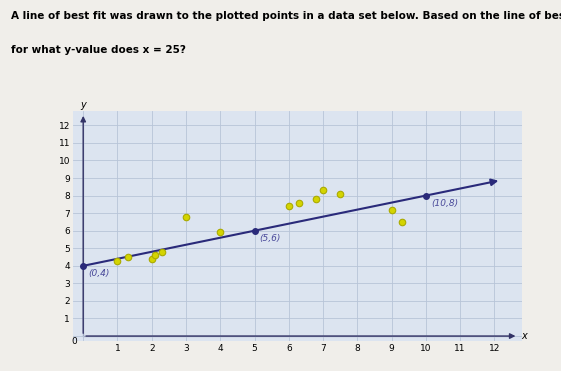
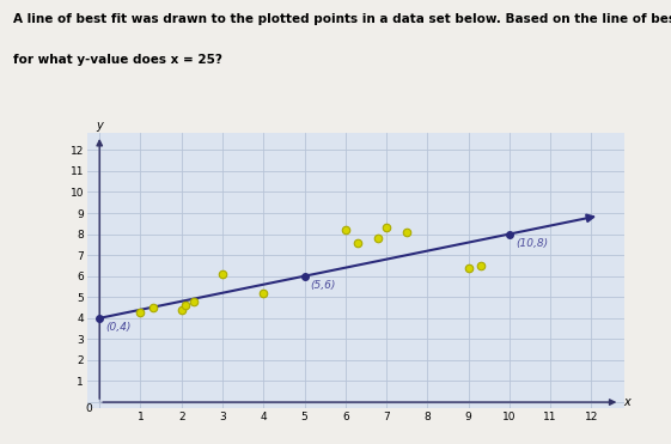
3: 6.8 -> 6.1
4: 5.9 -> 5.2
6: 7.4 -> 8.2
9: 7.2 -> 6.4
